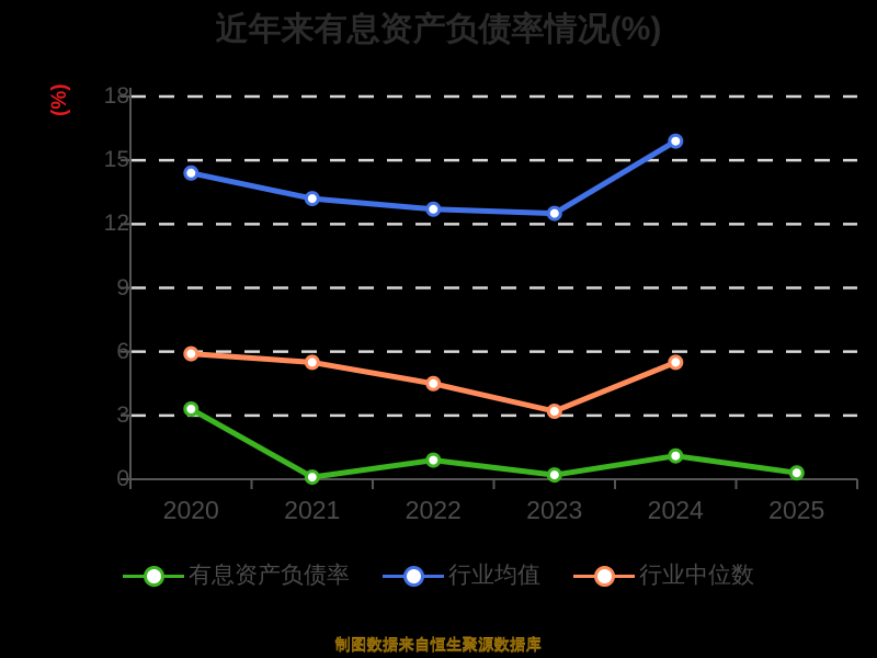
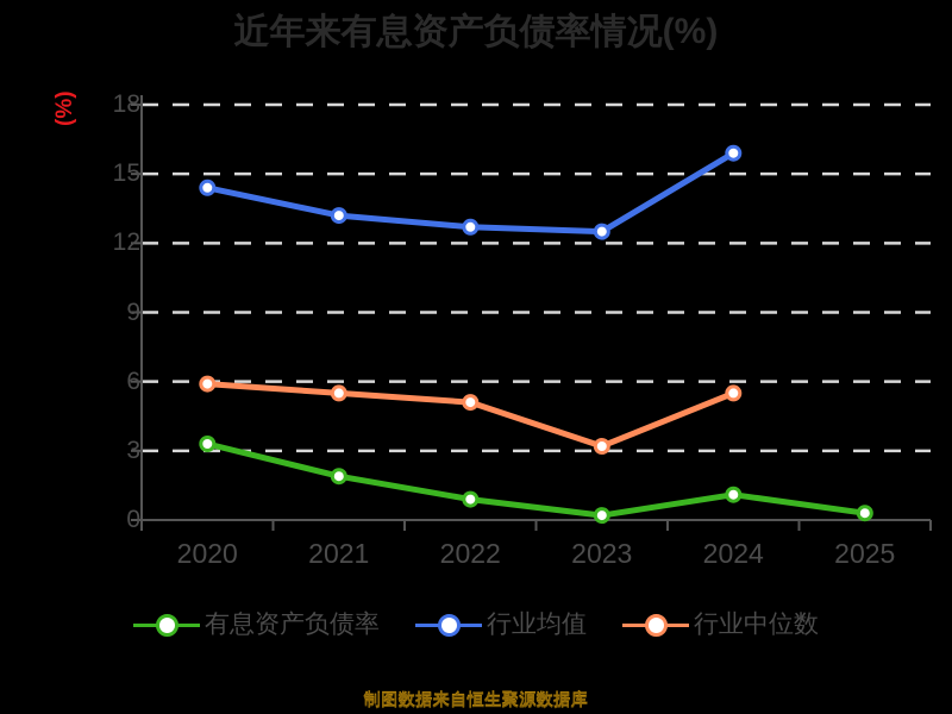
有息资产负债率/2021: 0.1 -> 1.9
行业中位数/2022: 4.5 -> 5.1
